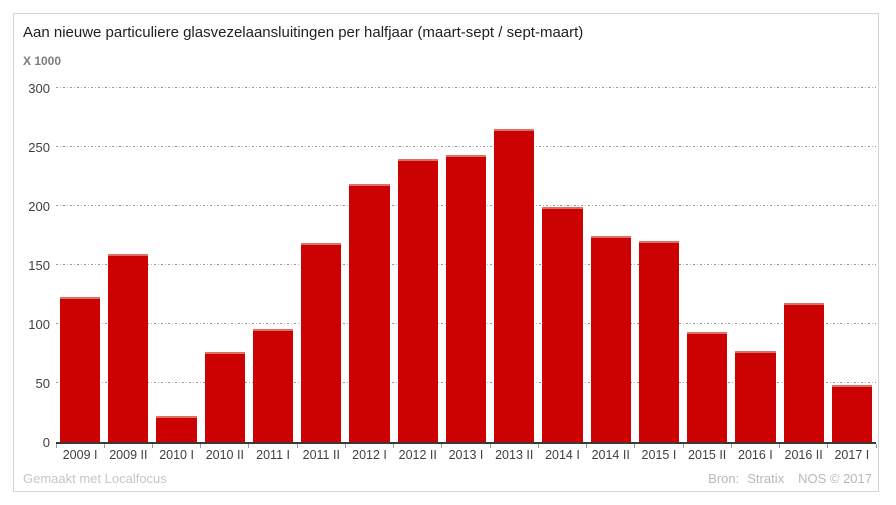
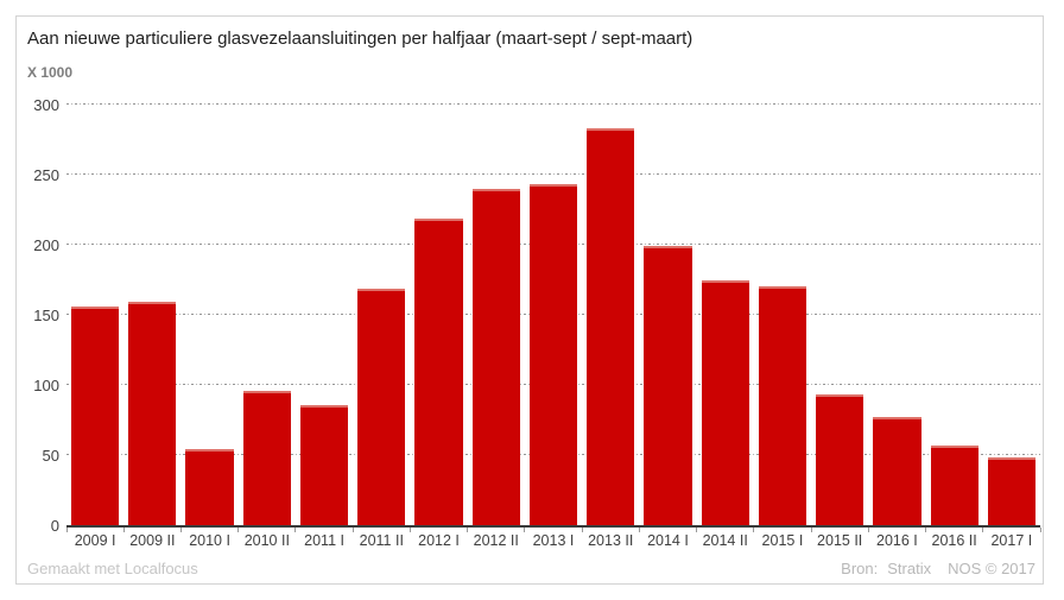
2009 I: 123 -> 156
2010 I: 22 -> 54
2010 II: 76 -> 96
2011 I: 96 -> 86
2013 II: 265 -> 283
2016 II: 118 -> 57
